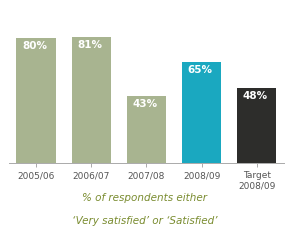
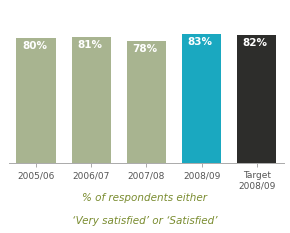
2007/08: 43% -> 78%
2008/09: 65% -> 83%
Target 2008/09: 48% -> 82%
